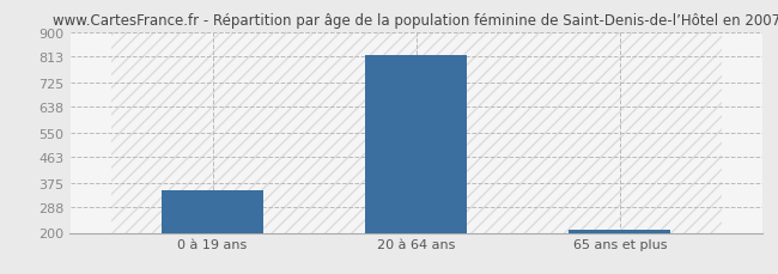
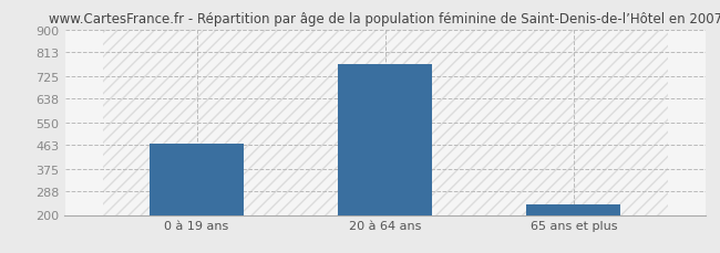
0 à 19 ans: 347 -> 470
20 à 64 ans: 820 -> 770
65 ans et plus: 210 -> 240
